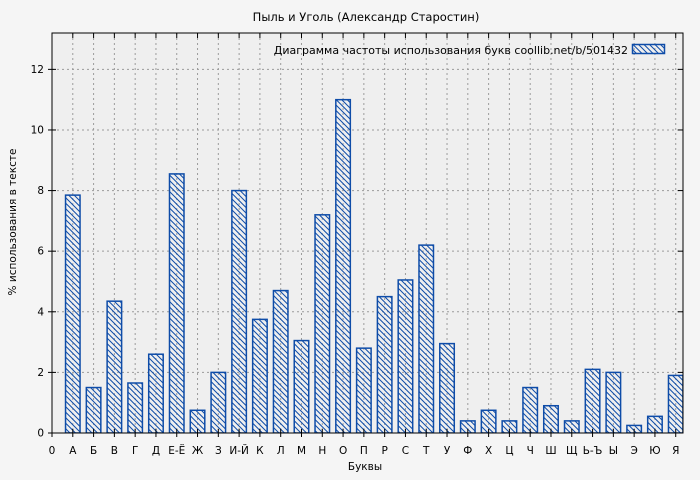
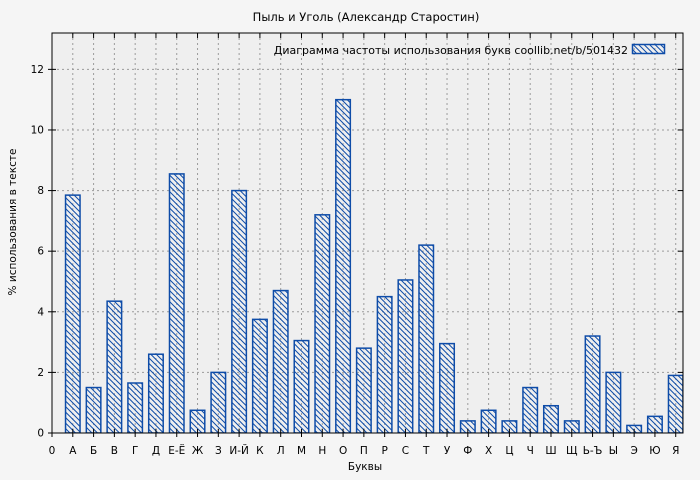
Ь-Ъ: 2.1 -> 3.2
